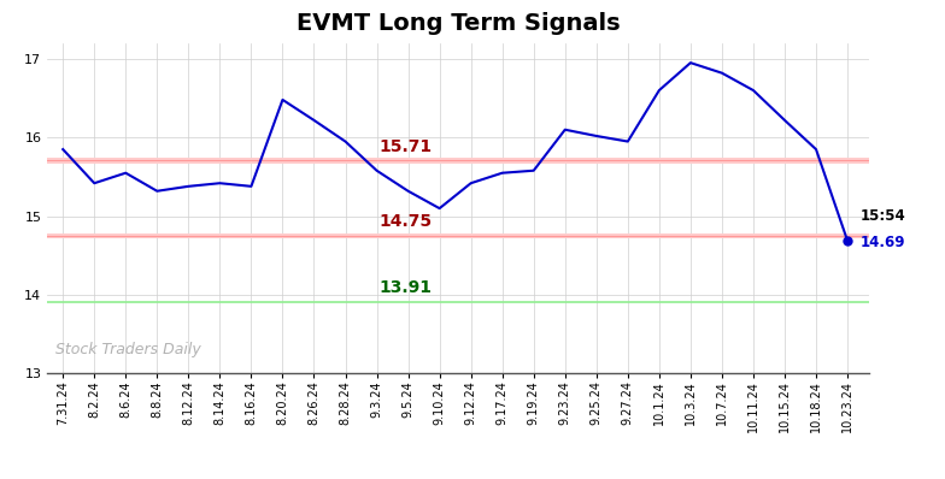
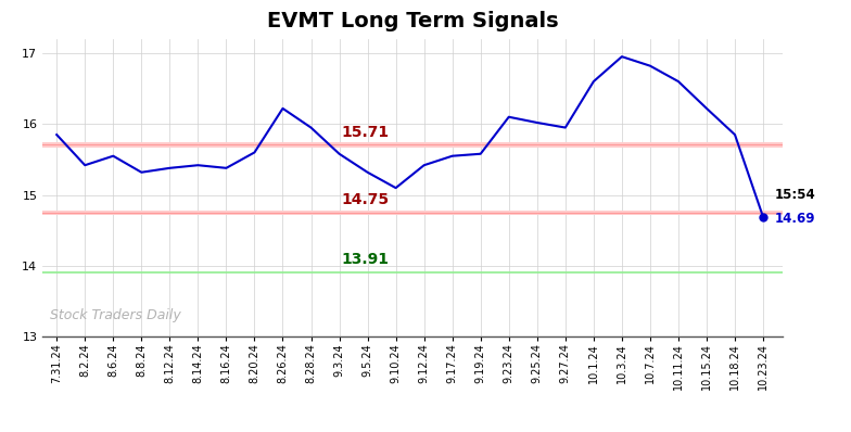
8.20.24: 16.48 -> 15.60
